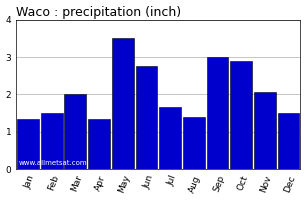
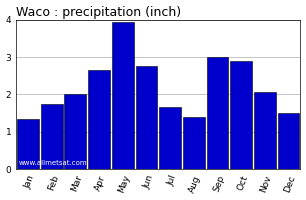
Feb: 1.50 -> 1.75
Apr: 1.35 -> 2.65
May: 3.50 -> 3.95
